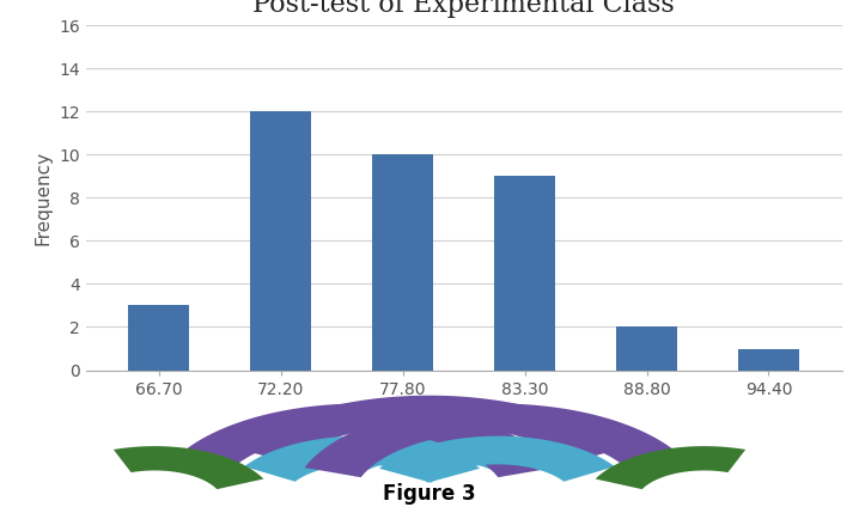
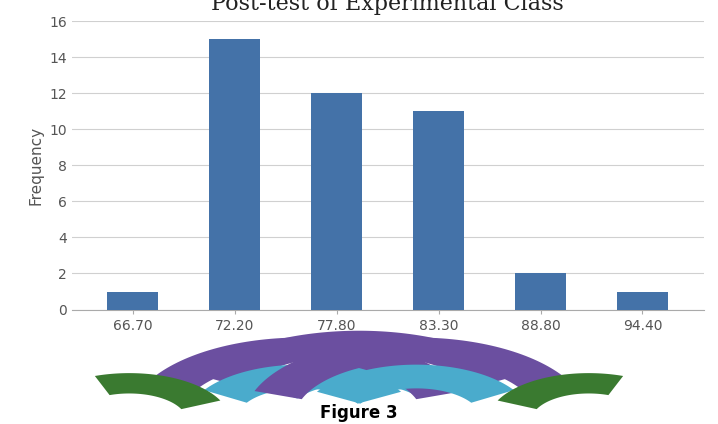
66.70: 3 -> 1
72.20: 12 -> 15
77.80: 10 -> 12
83.30: 9 -> 11
